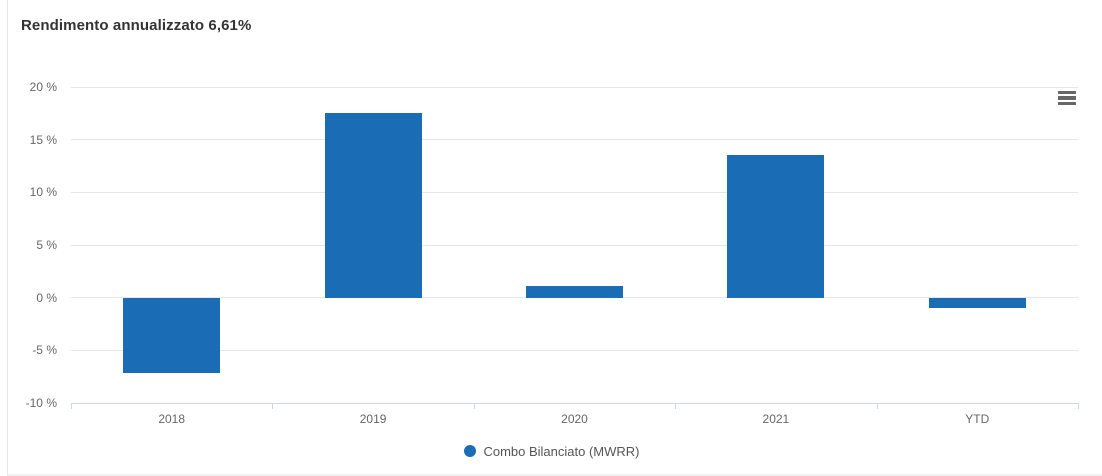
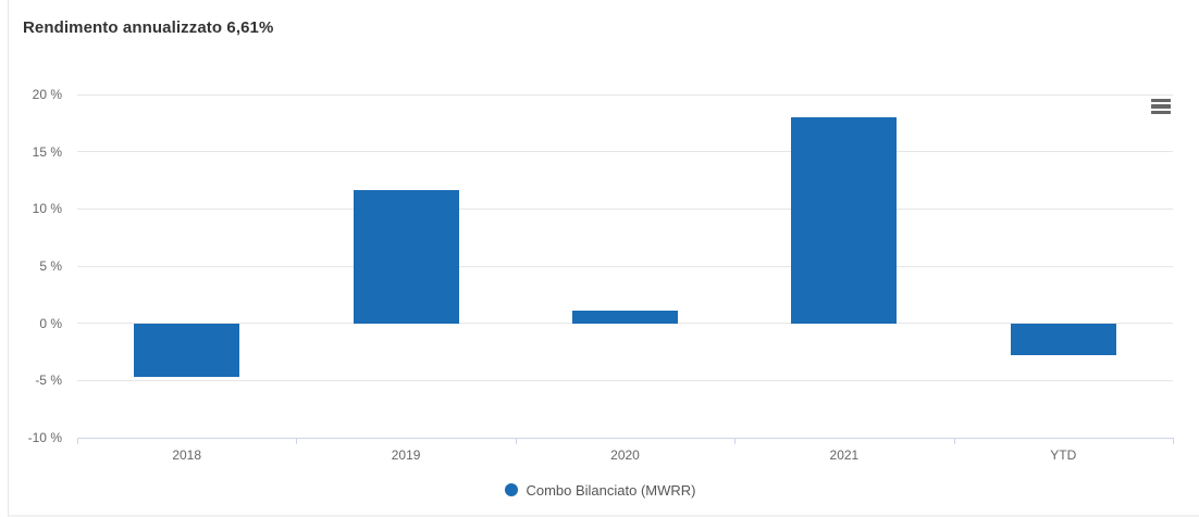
2018: -7.2% -> -4.7%
2019: 17.5% -> 11.6%
2021: 13.5% -> 18.0%
YTD: -1.0% -> -2.8%
